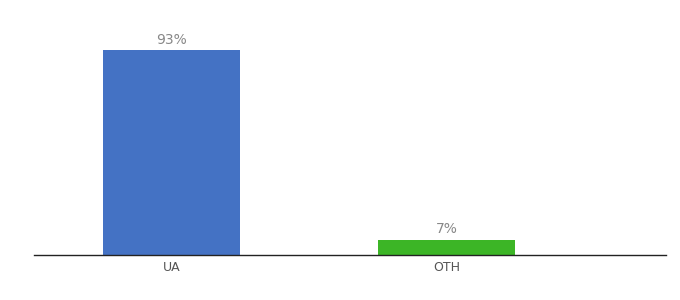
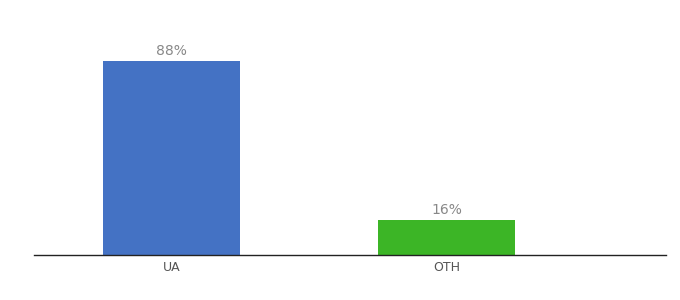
UA: 93% -> 88%
OTH: 7% -> 16%
